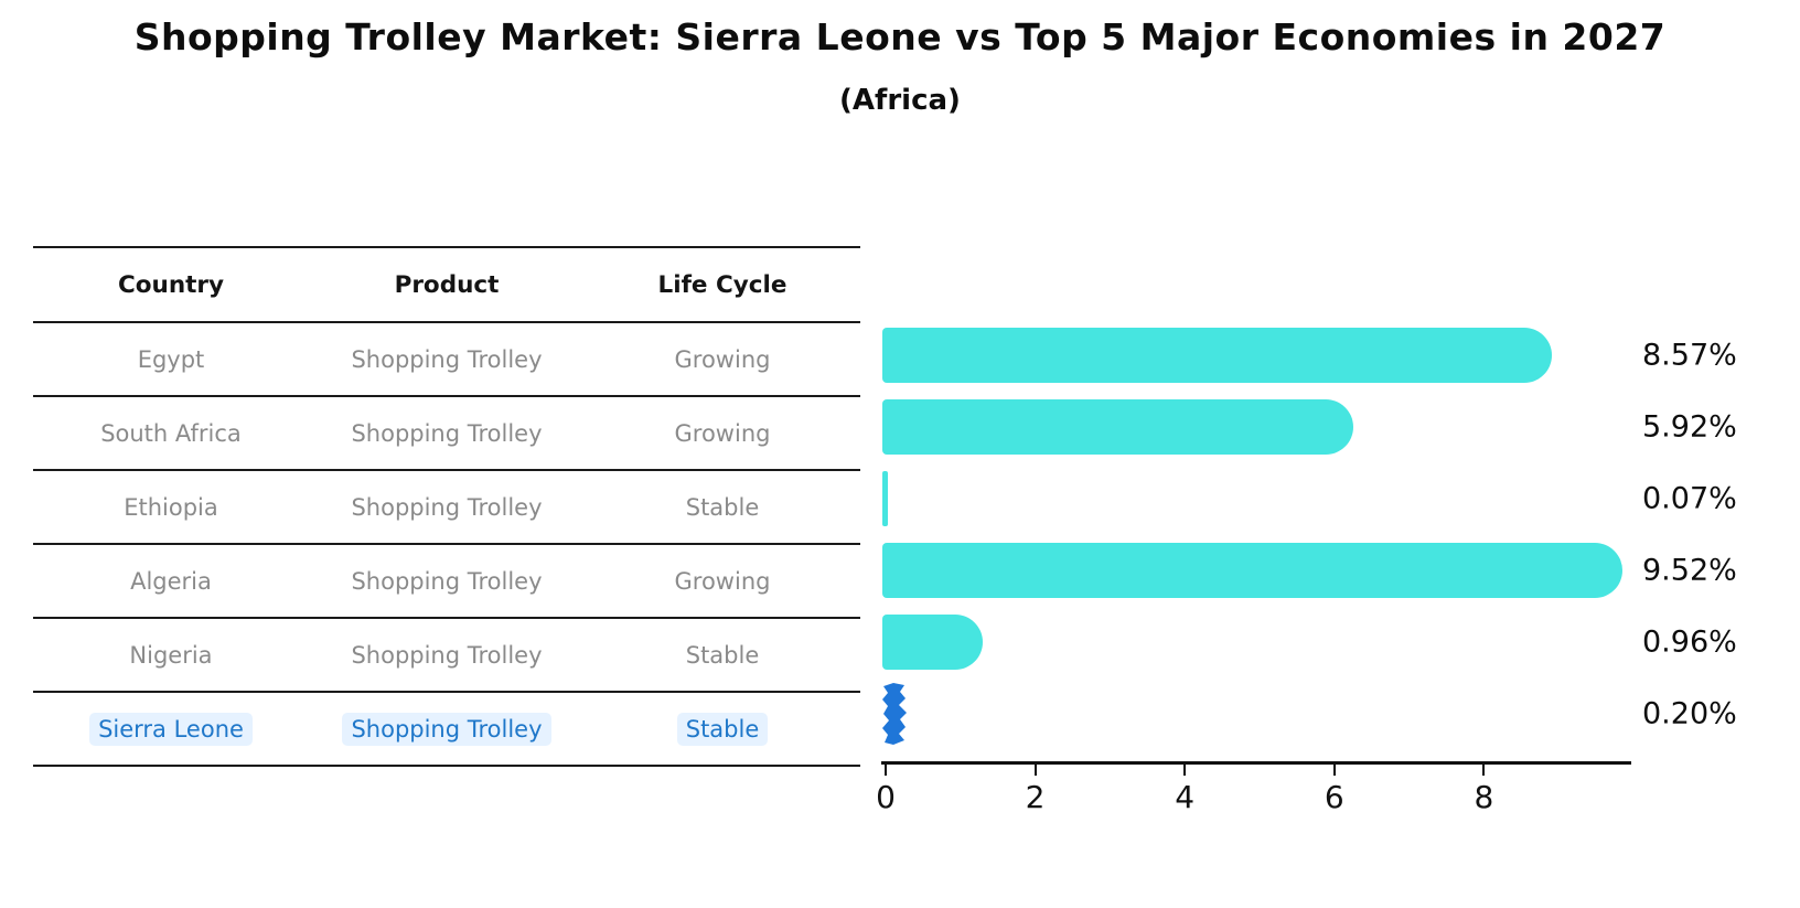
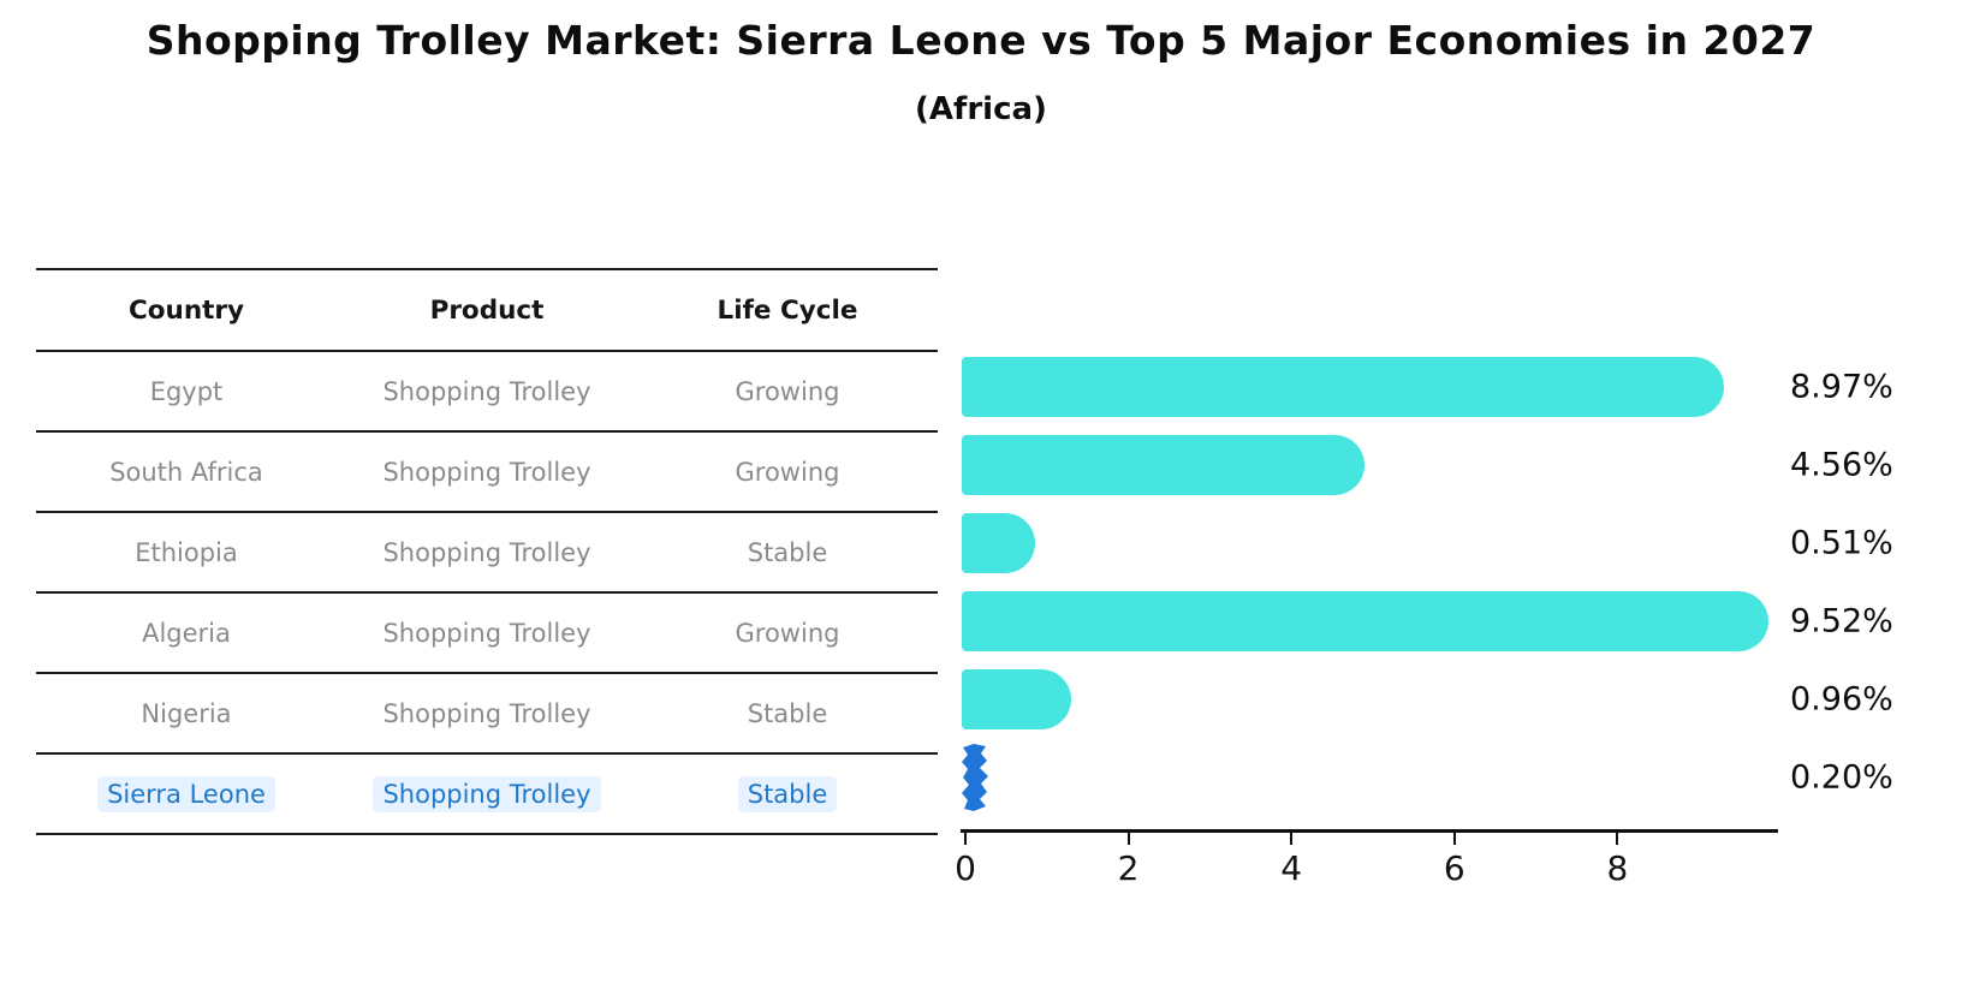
Egypt: 8.57% -> 8.97%
South Africa: 5.92% -> 4.56%
Ethiopia: 0.07% -> 0.51%
